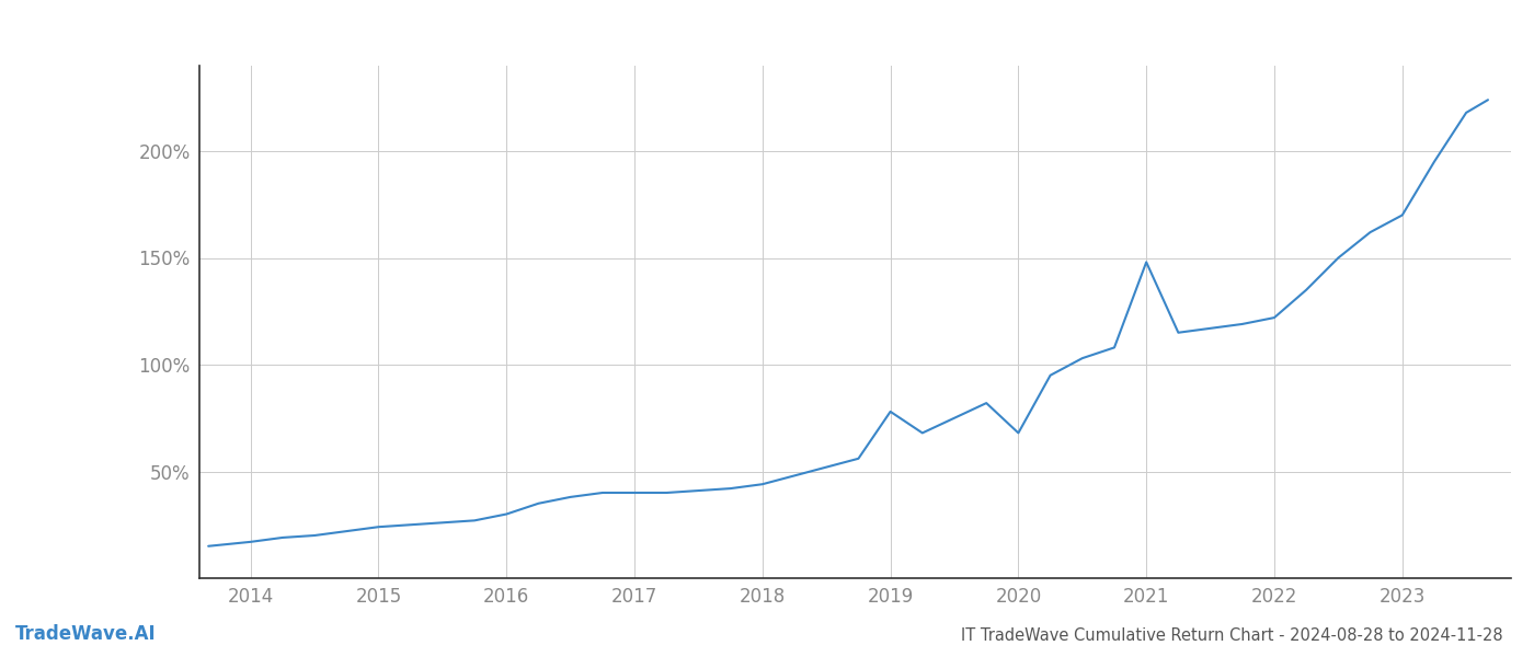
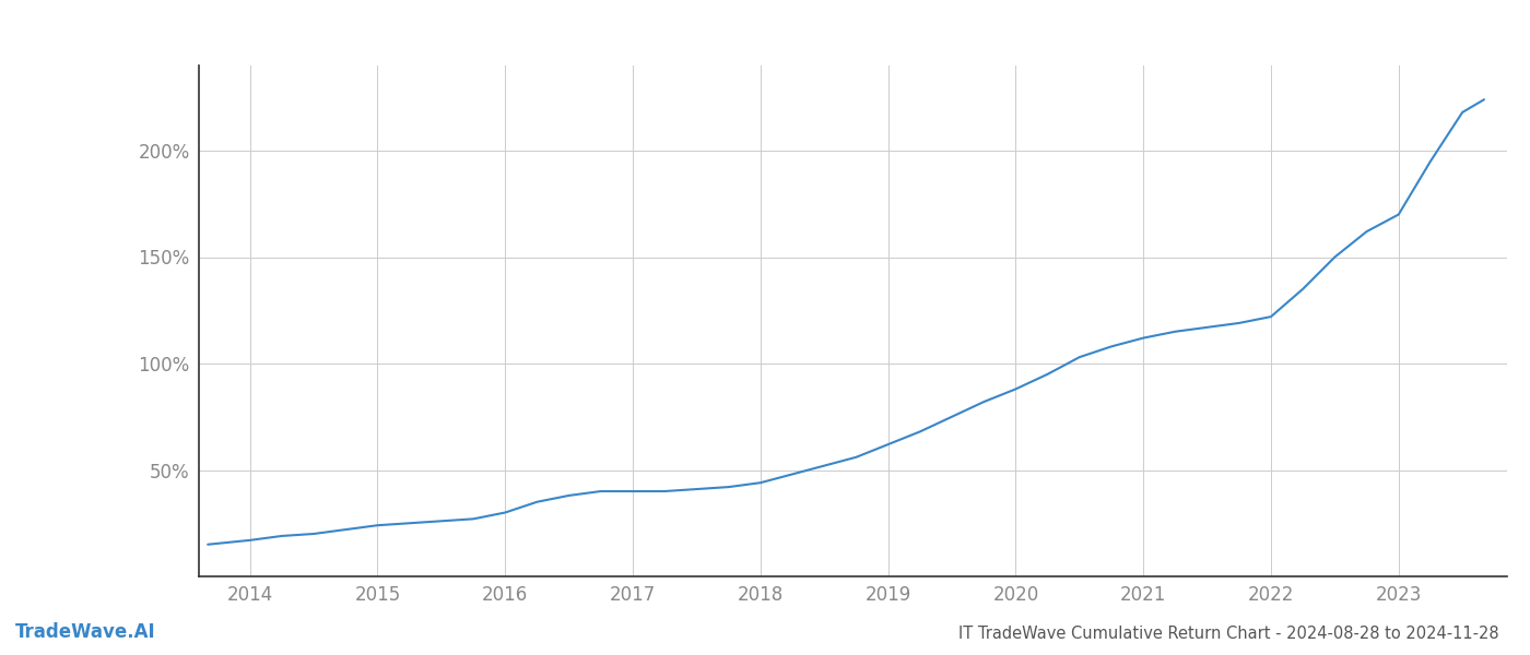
2019: 78% -> 62%
2020: 68% -> 88%
2021: 148% -> 112%
